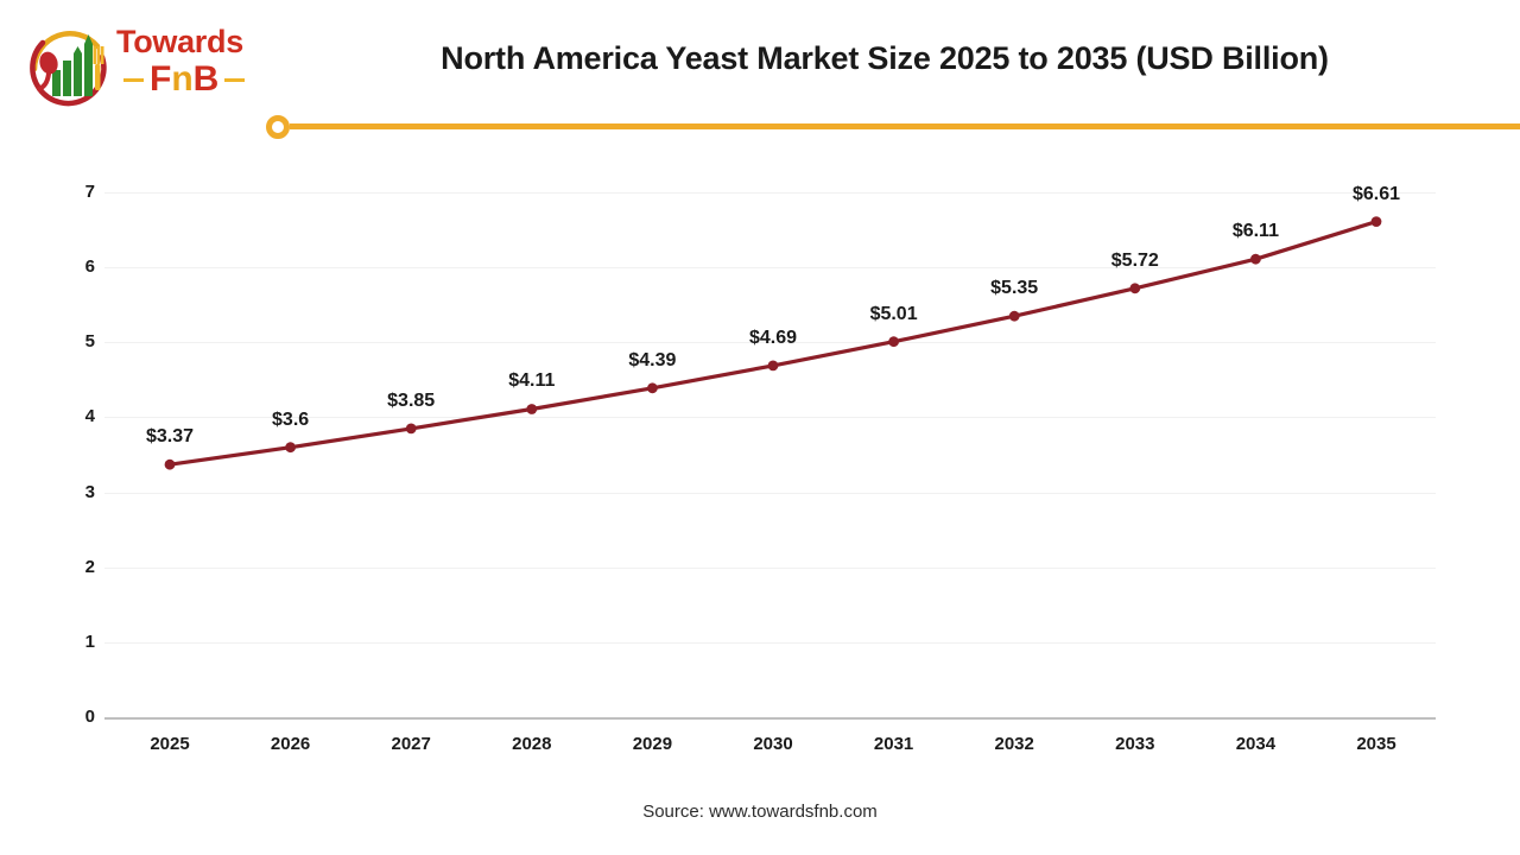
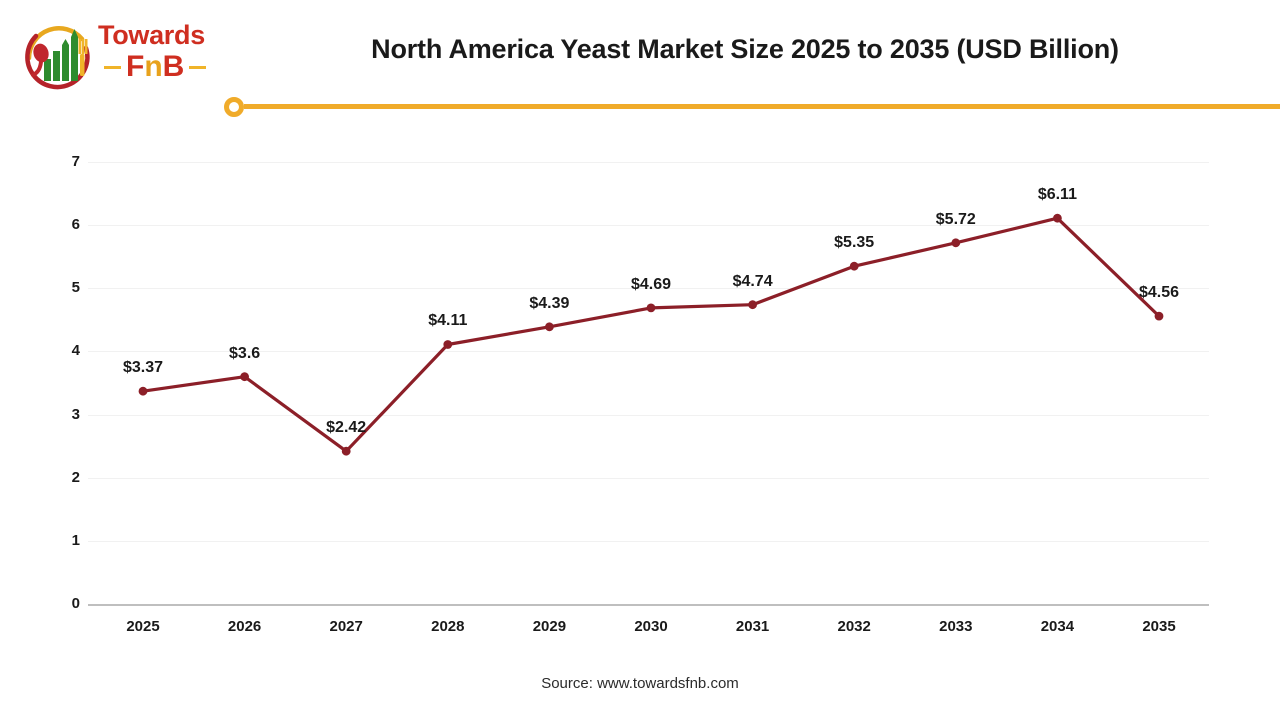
2027: $3.85 -> $2.42
2031: $5.01 -> $4.74
2035: $6.61 -> $4.56
